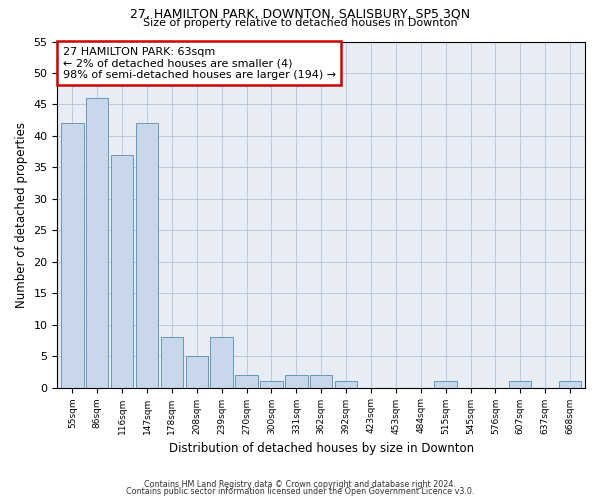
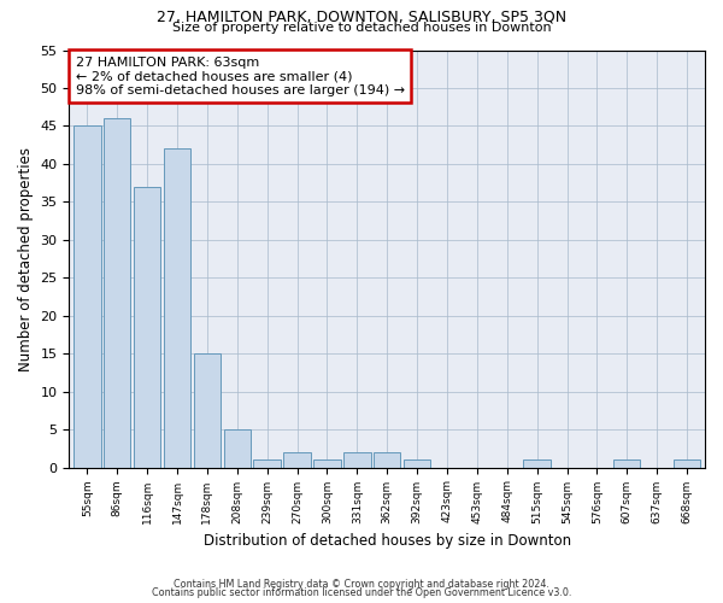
55sqm: 42 -> 45
178sqm: 8 -> 15
239sqm: 8 -> 1
